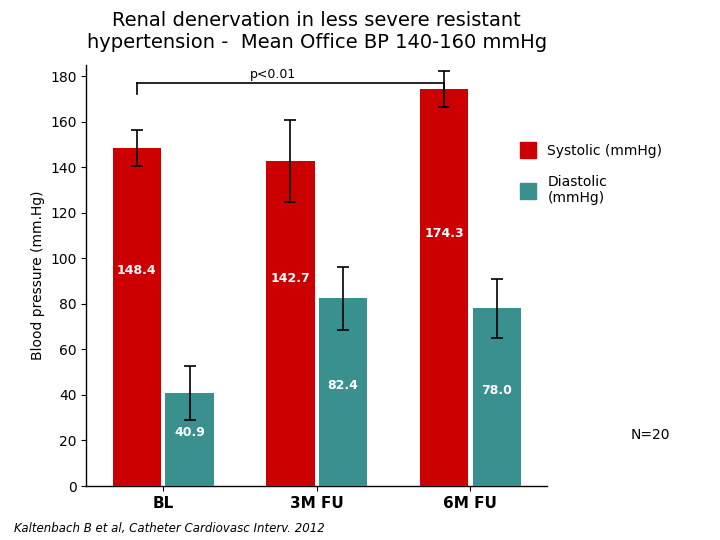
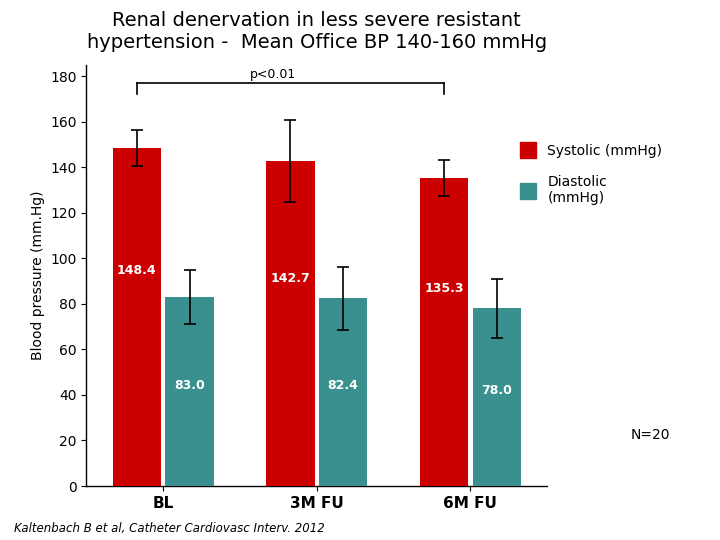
Diastolic (mmHg)/BL: 40.9 -> 83.0
Systolic (mmHg)/6M FU: 174.3 -> 135.3
